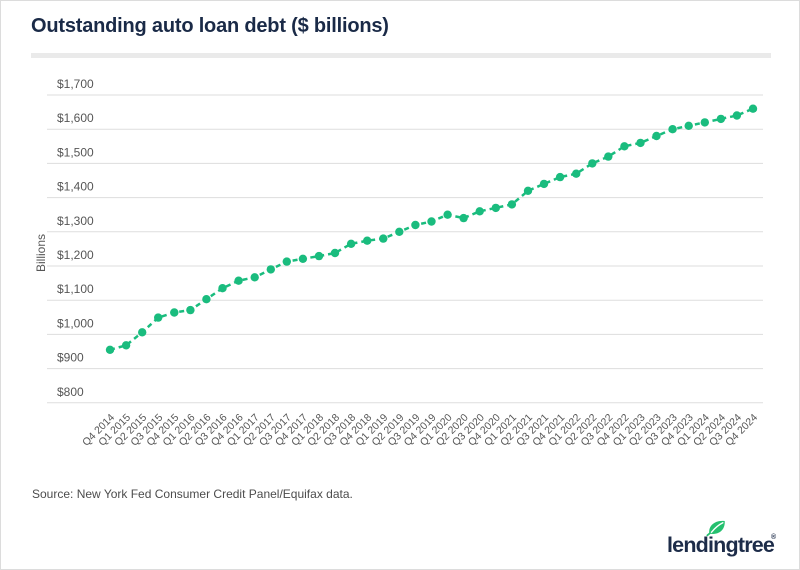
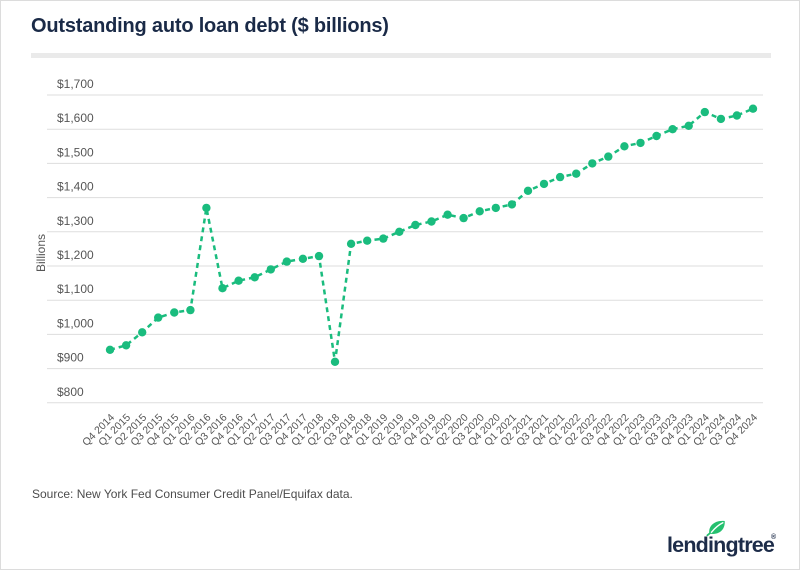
Q2 2016: $1100 -> $1370
Q2 2018: $1240 -> $920
Q1 2024: $1620 -> $1650
